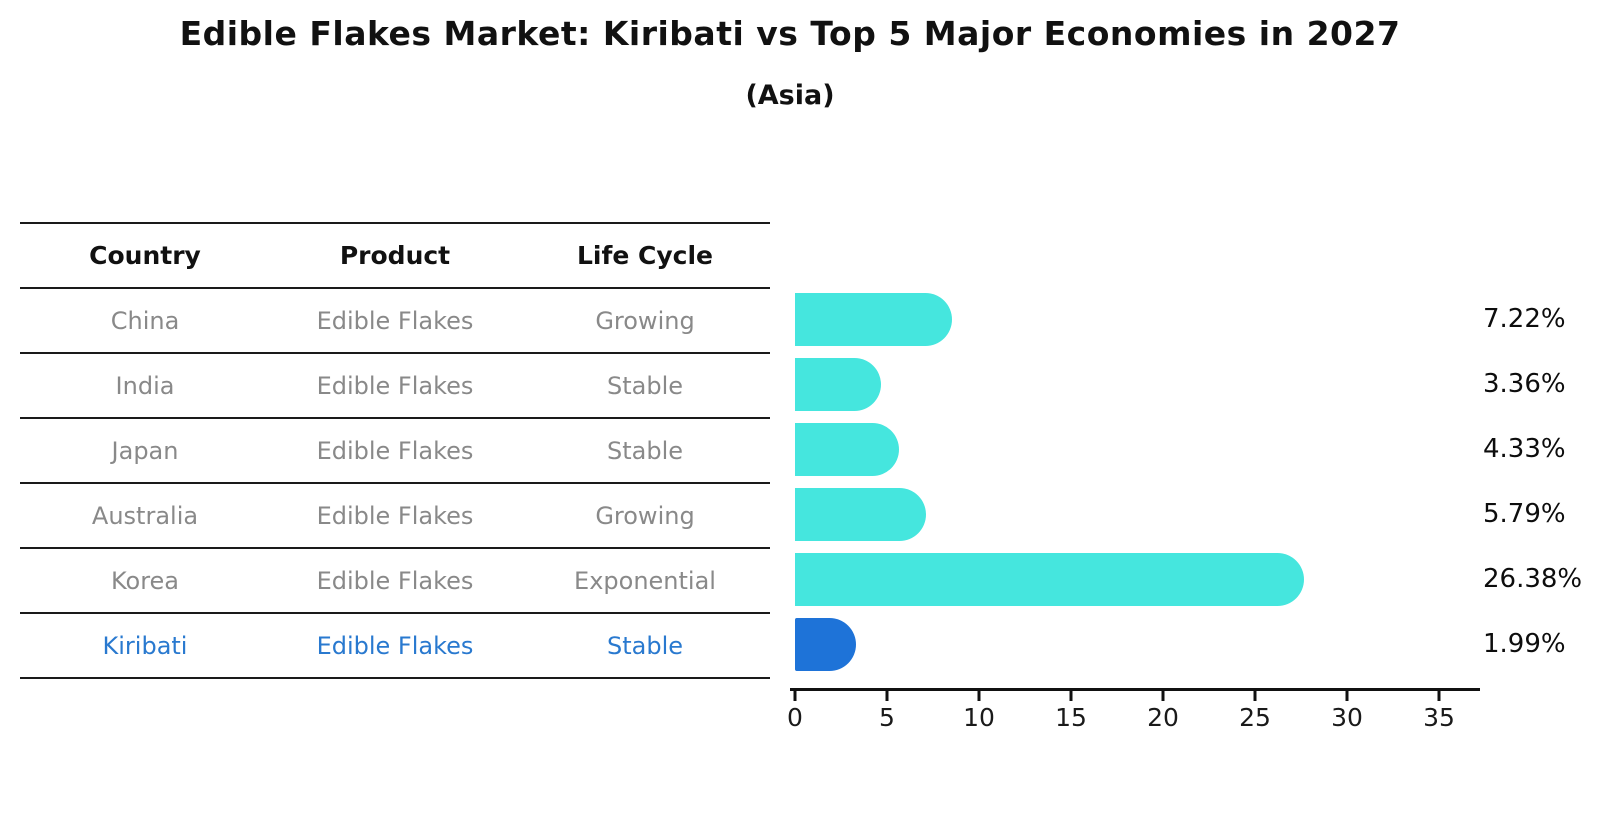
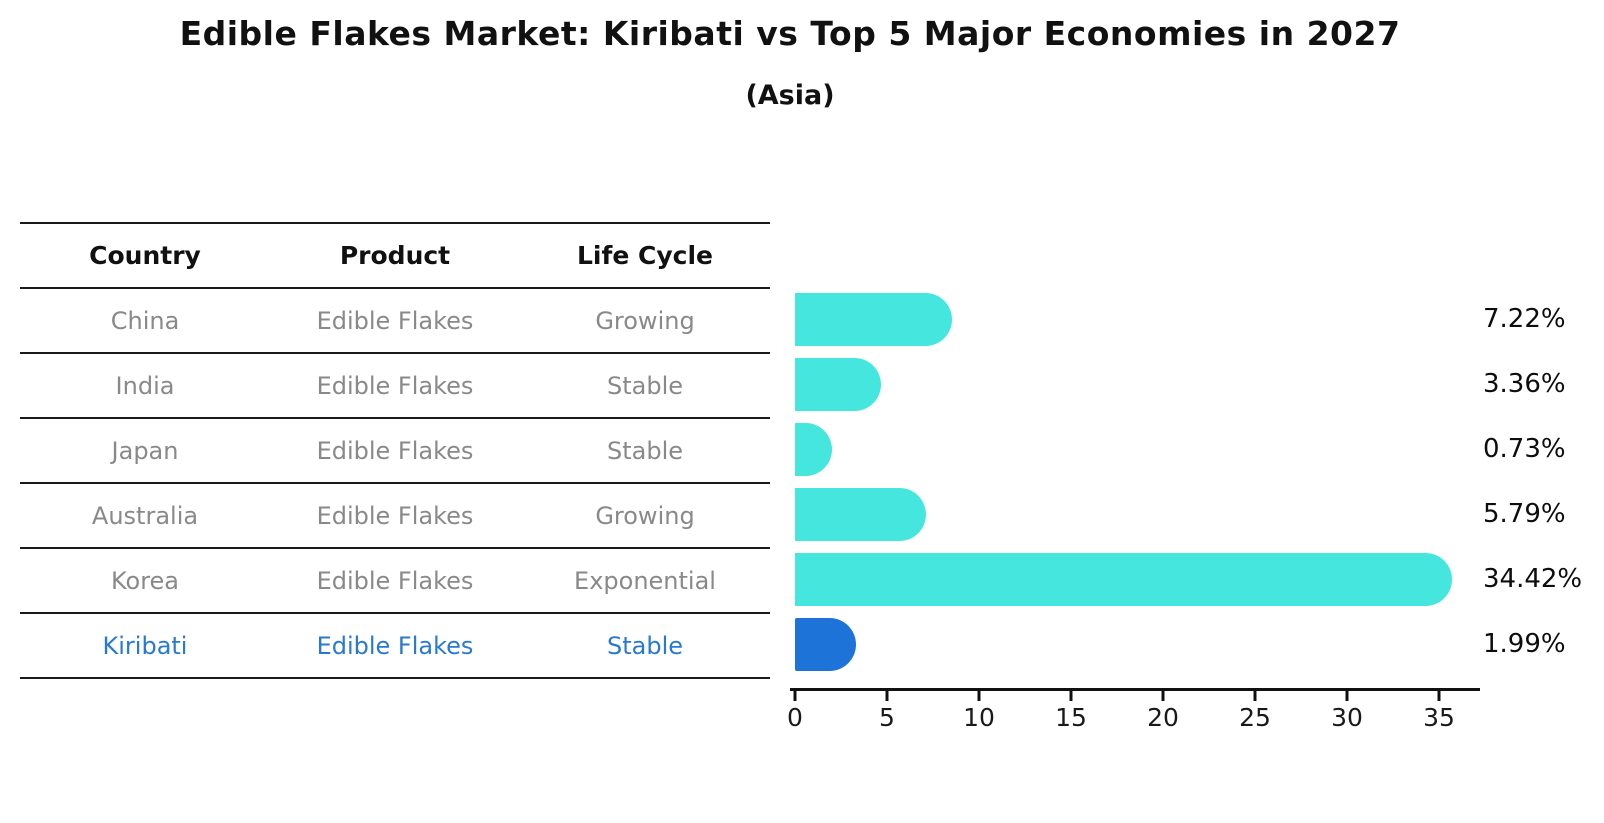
Japan: 4.33% -> 0.73%
Korea: 26.38% -> 34.42%
